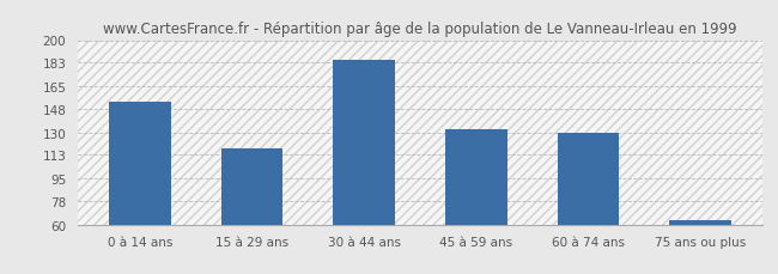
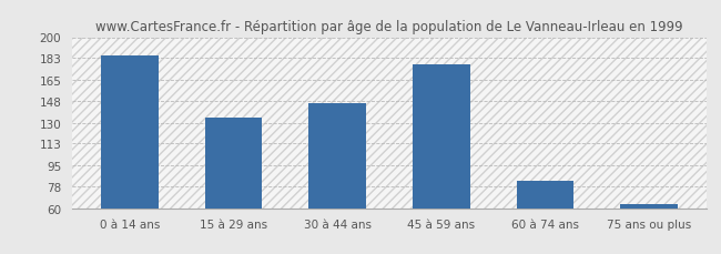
0 à 14 ans: 153 -> 185
15 à 29 ans: 118 -> 134
30 à 44 ans: 185 -> 146
45 à 59 ans: 132 -> 178
60 à 74 ans: 130 -> 82
